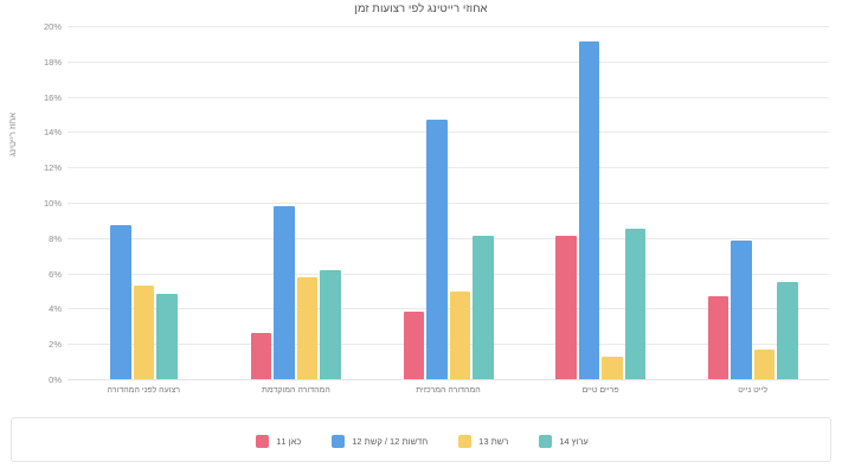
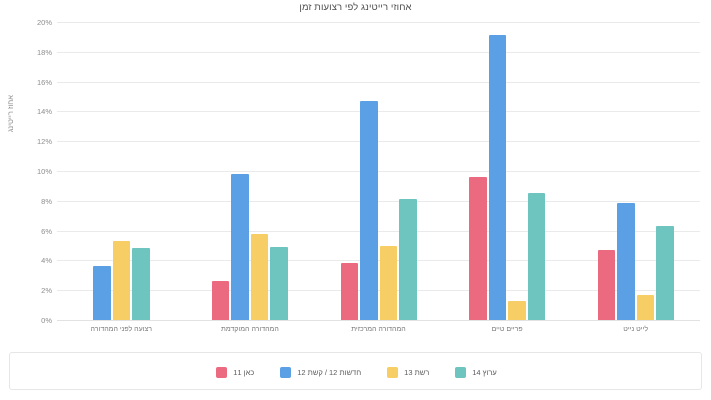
חדשות 12 / קשת 12/רצועה לפני המהדורה: 8.7% -> 3.6%
ערוץ 14/המהדורה המוקדמת: 6.2% -> 4.9%
כאן 11/פריים טיים: 8.1% -> 9.6%
ערוץ 14/לייט נייט: 5.5% -> 6.3%
